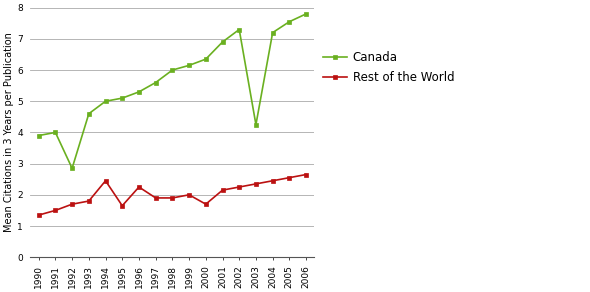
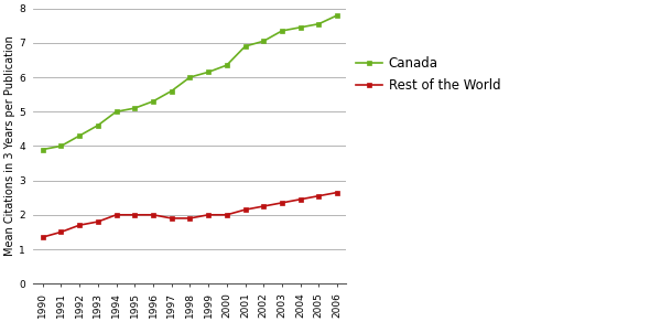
Canada/1992: 2.85 -> 4.30
Rest of the World/1994: 2.45 -> 2.00
Rest of the World/1995: 1.65 -> 2.00
Rest of the World/1996: 2.25 -> 2.00
Rest of the World/2000: 1.70 -> 2.00
Canada/2002: 7.30 -> 7.05
Canada/2003: 4.25 -> 7.35
Canada/2004: 7.20 -> 7.45
